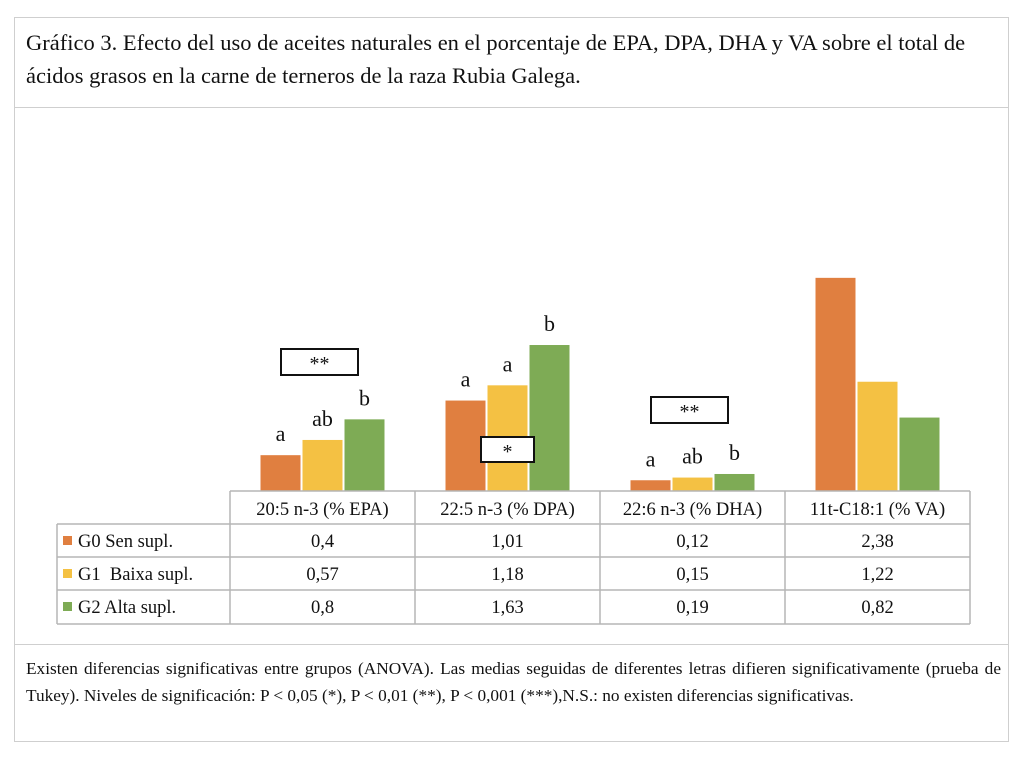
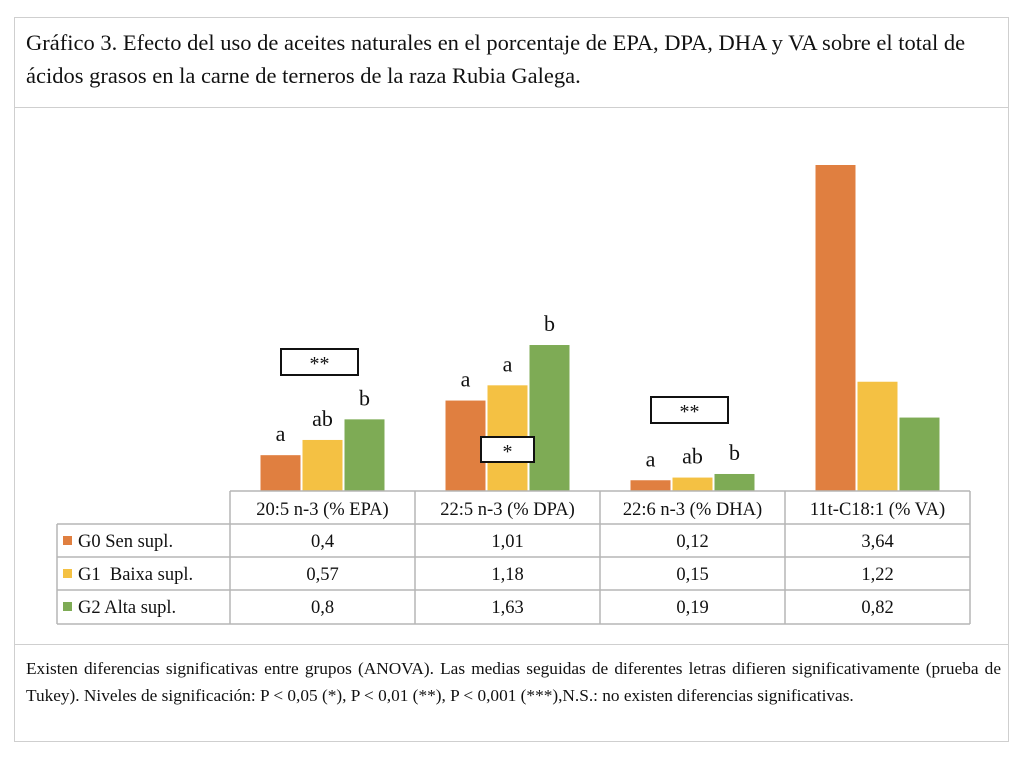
G0 Sen supl./11t-C18:1 (% VA): 2,38 -> 3,64
